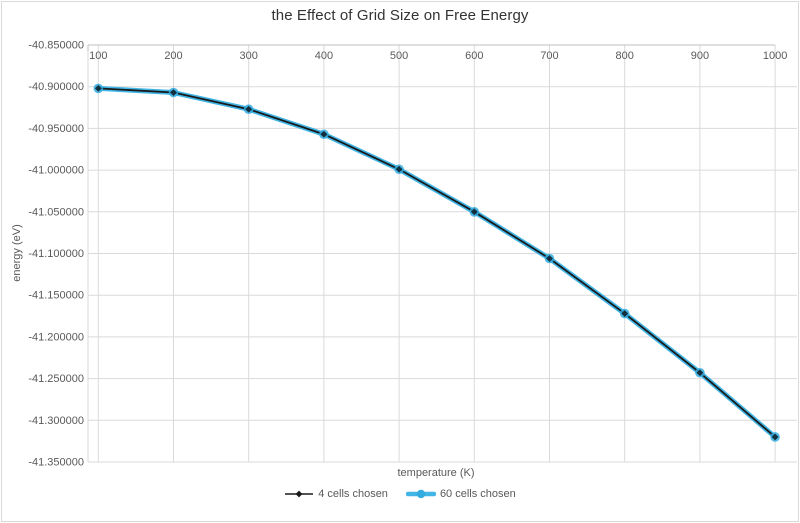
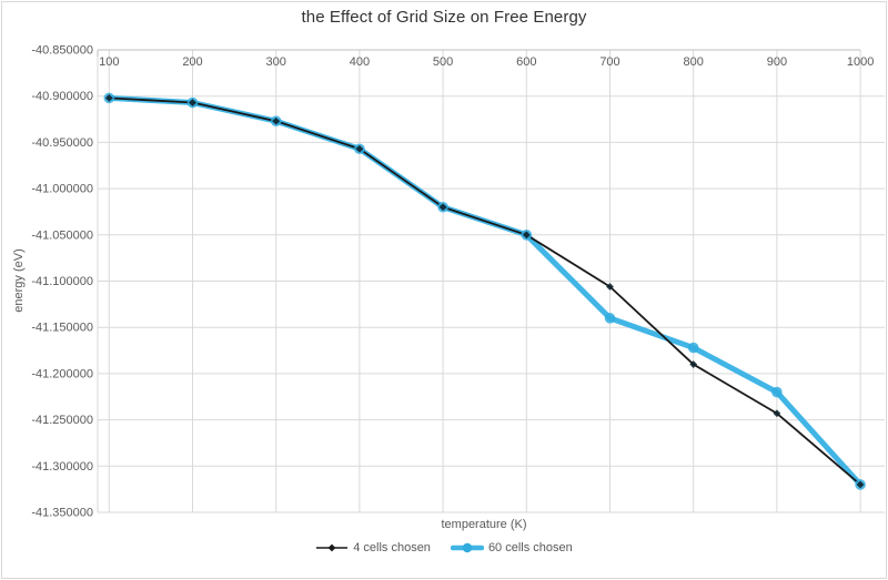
4 cells chosen/500: -41.00 -> -41.02
60 cells chosen/500: -41.00 -> -41.02
60 cells chosen/700: -41.11 -> -41.14
4 cells chosen/800: -41.17 -> -41.19
60 cells chosen/900: -41.24 -> -41.22
